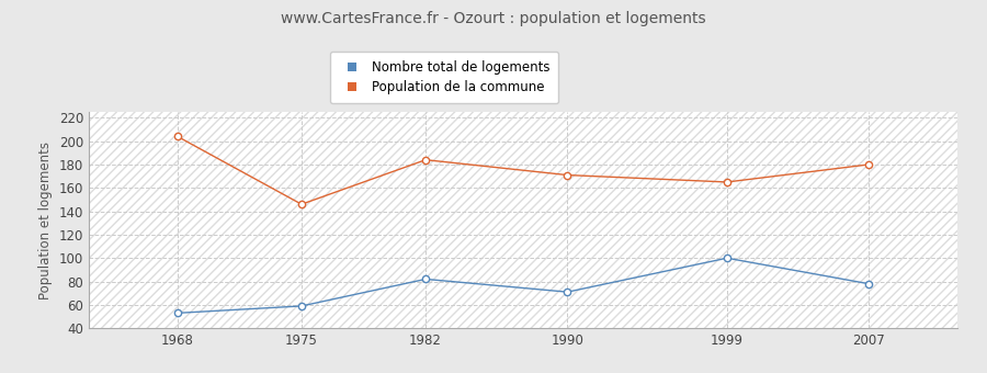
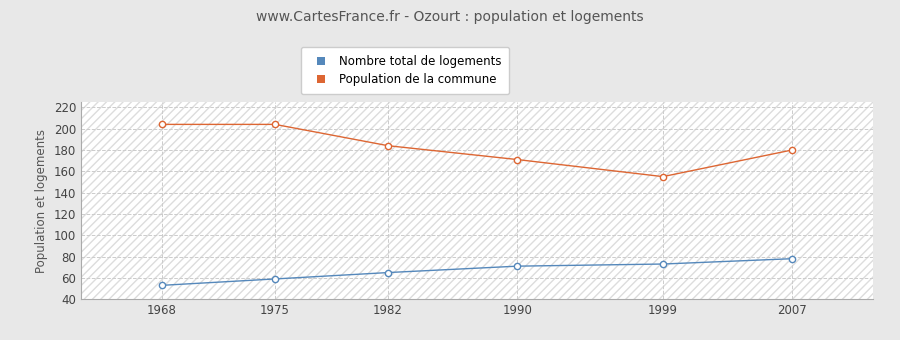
Population de la commune/1975: 146 -> 204
Nombre total de logements/1982: 82 -> 65
Nombre total de logements/1999: 100 -> 73
Population de la commune/1999: 165 -> 155
